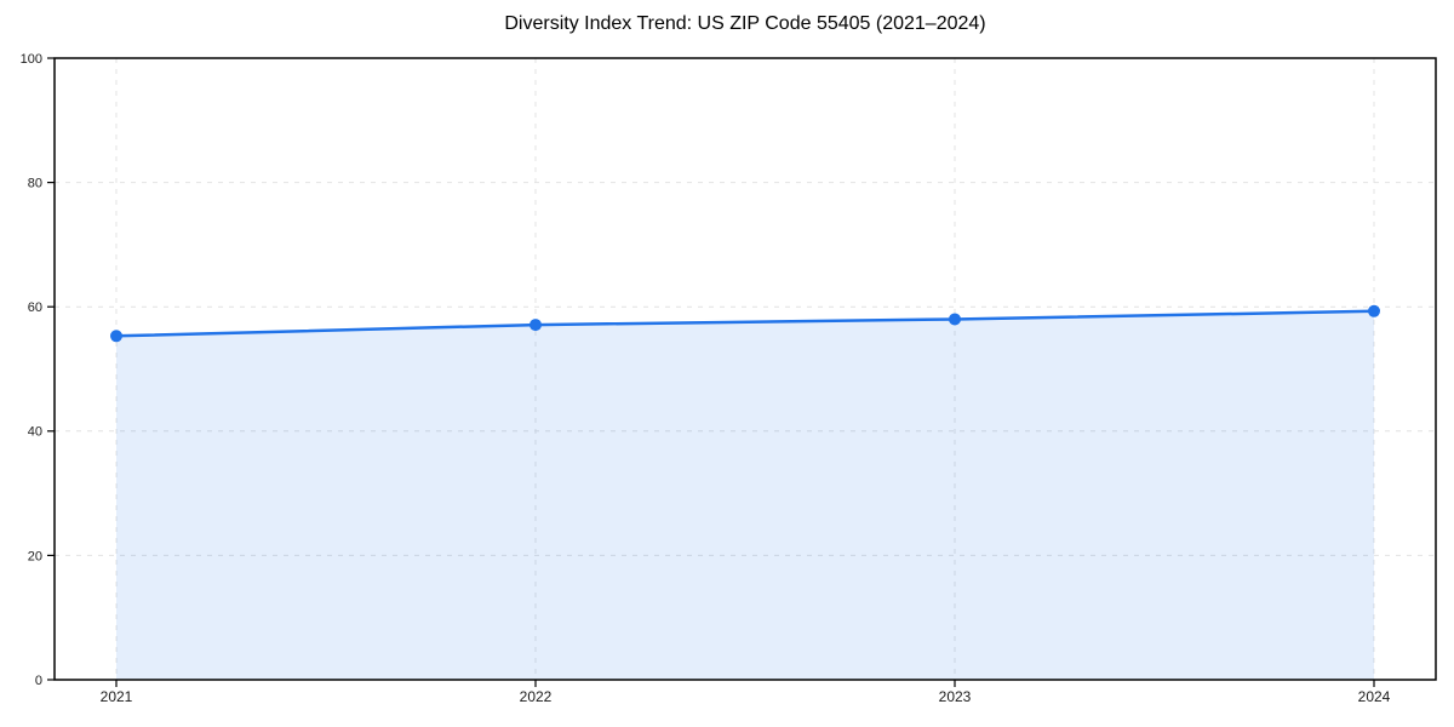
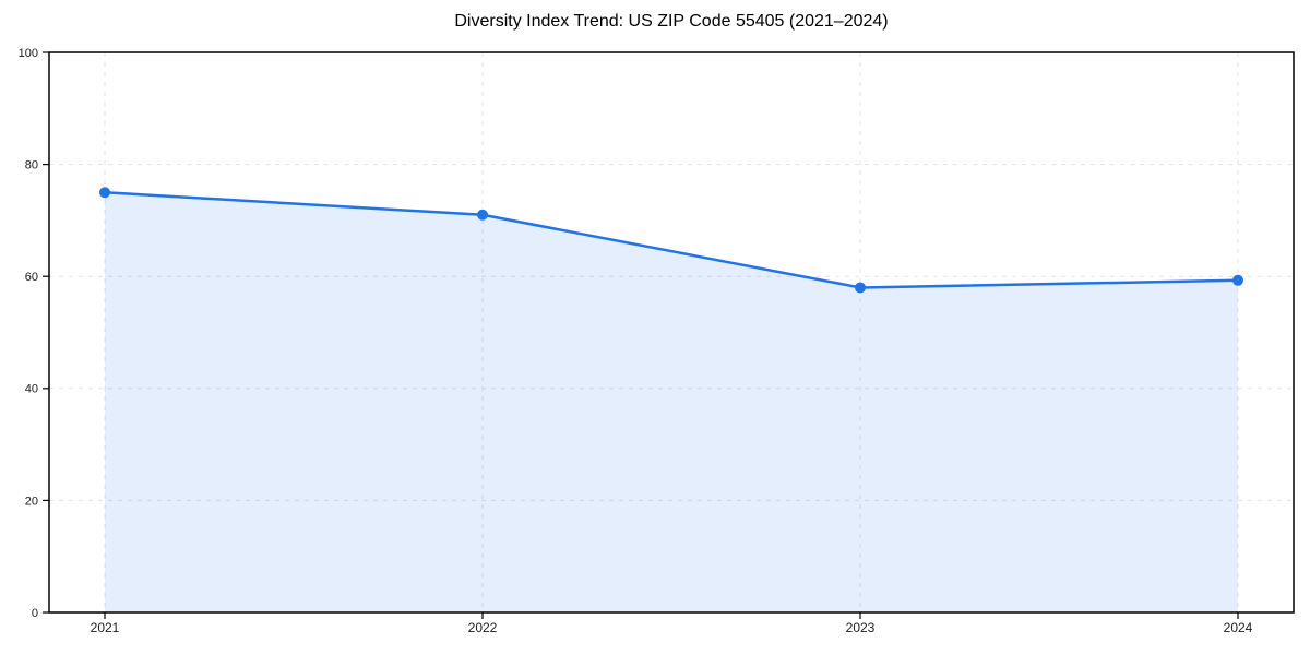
2021: 55 -> 75
2022: 57 -> 71
